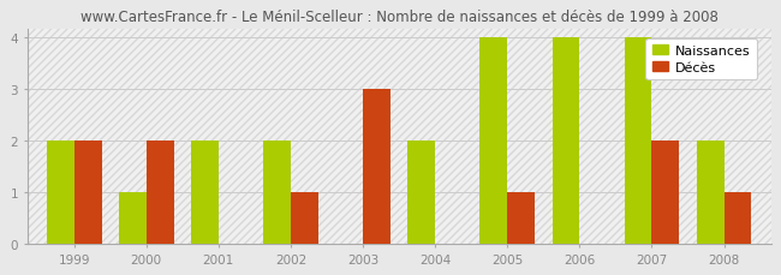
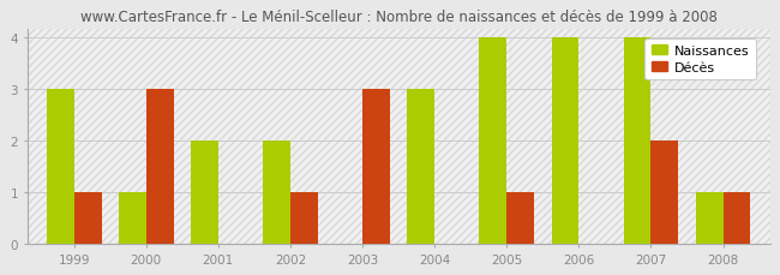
Naissances/1999: 2 -> 3
Décès/1999: 2 -> 1
Décès/2000: 2 -> 3
Naissances/2004: 2 -> 3
Naissances/2008: 2 -> 1
